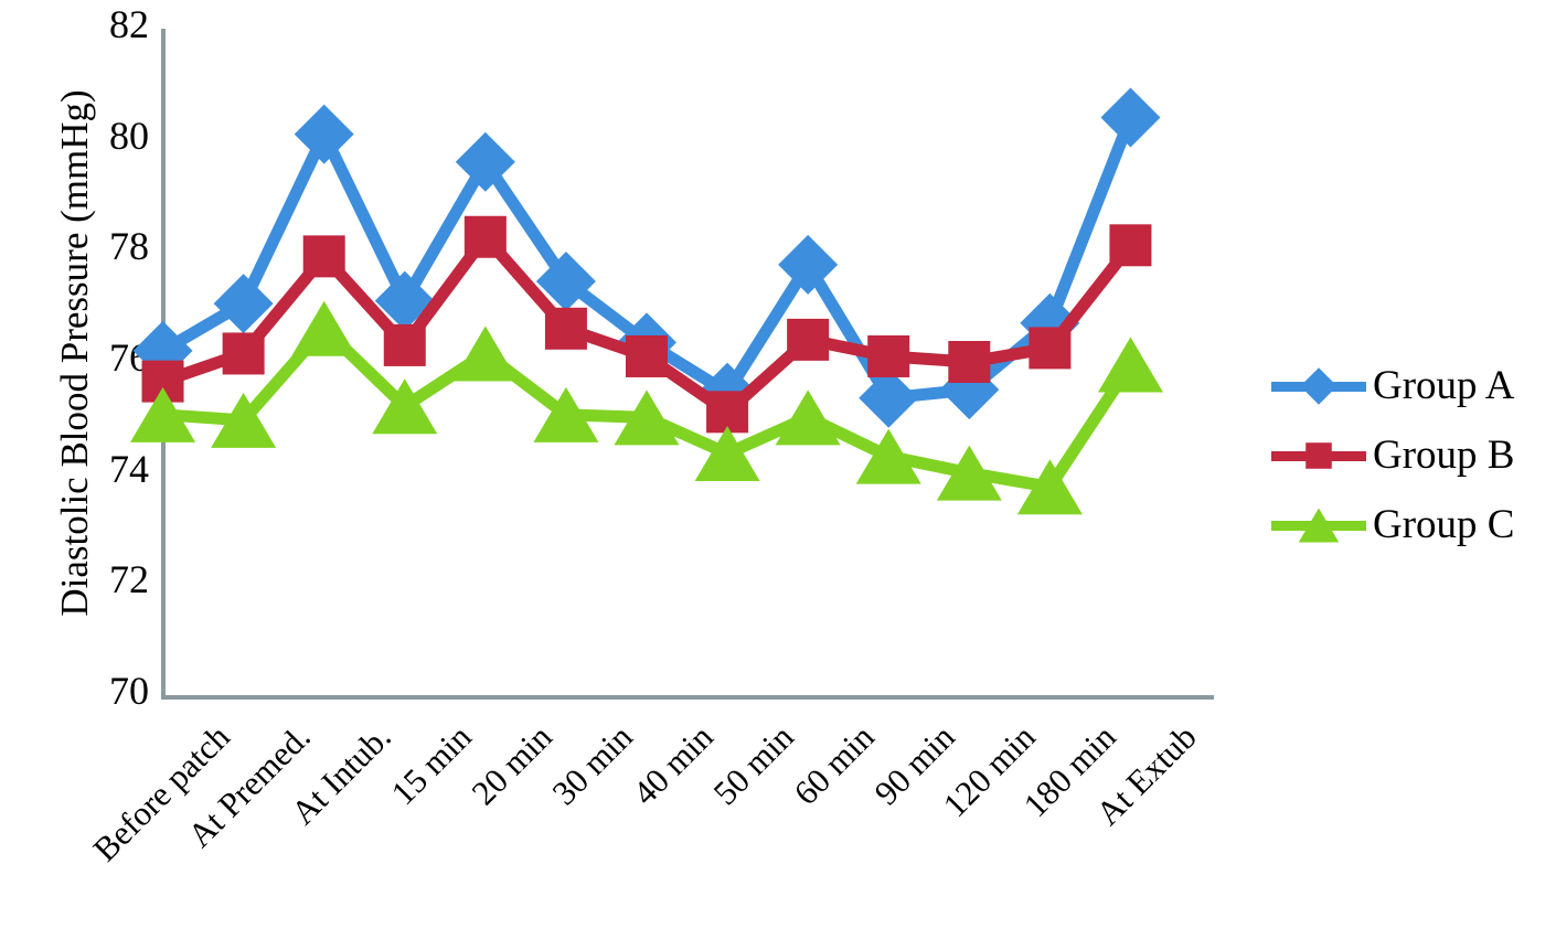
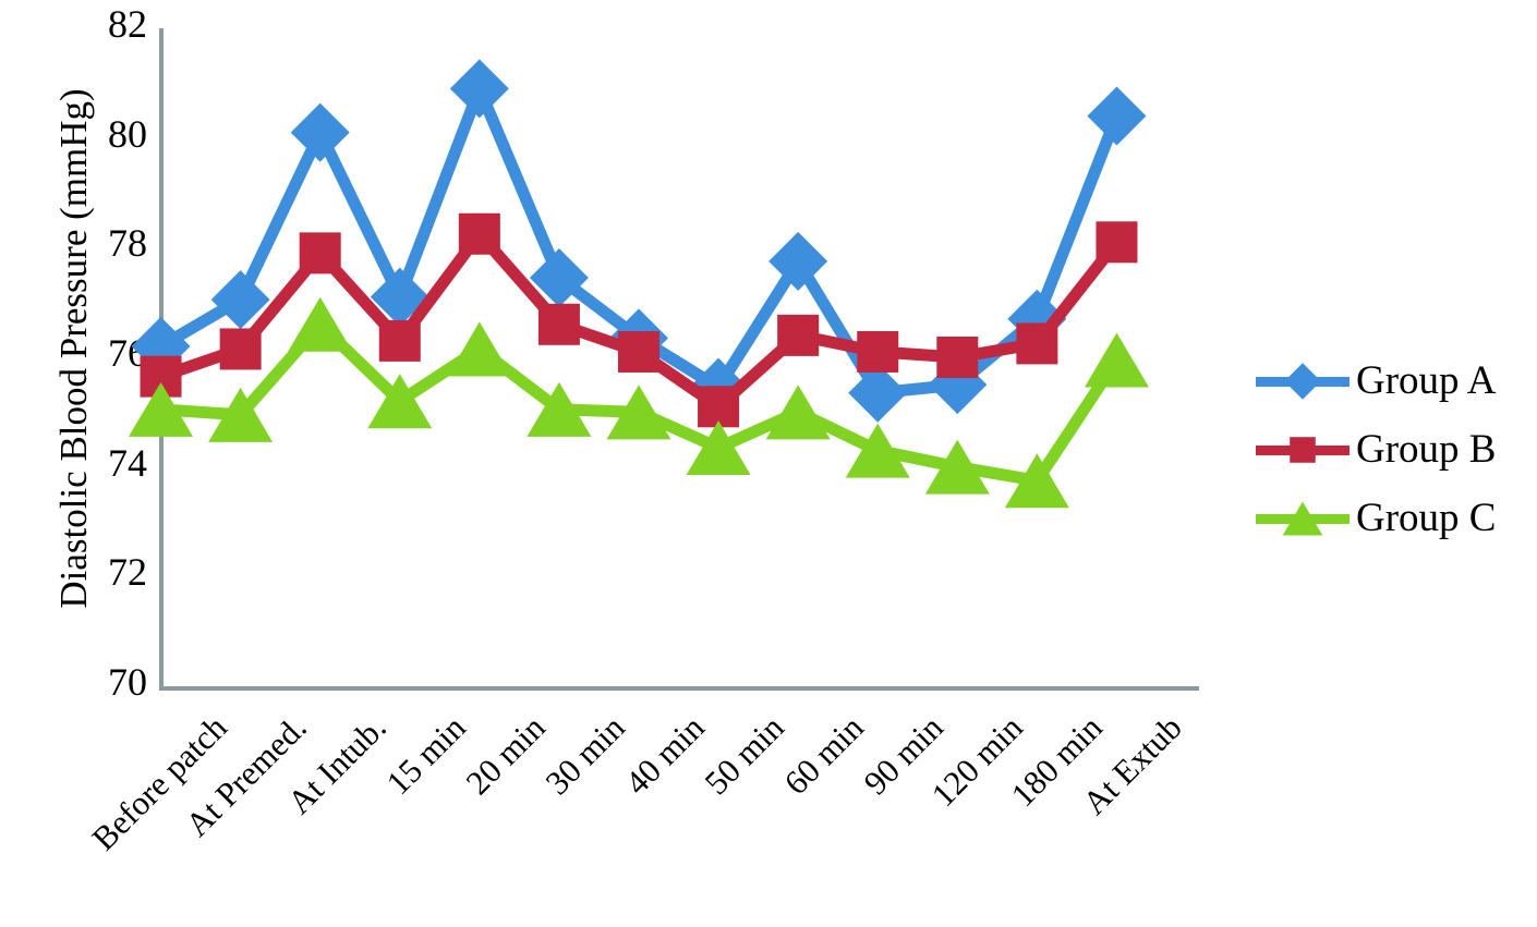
Group A/20 min: 79.6 -> 80.9
